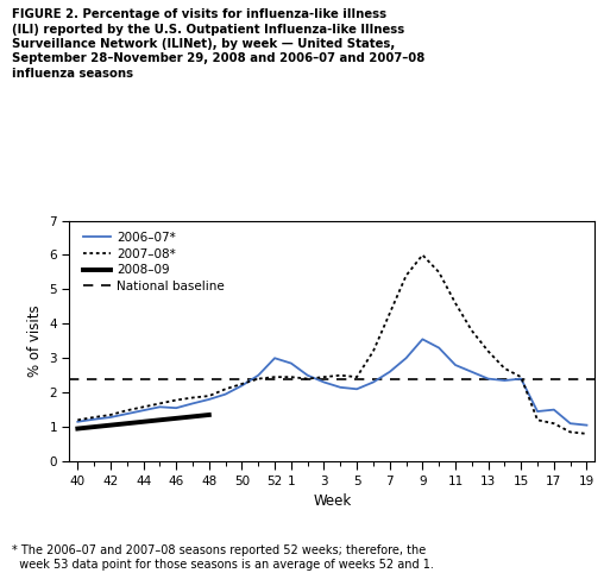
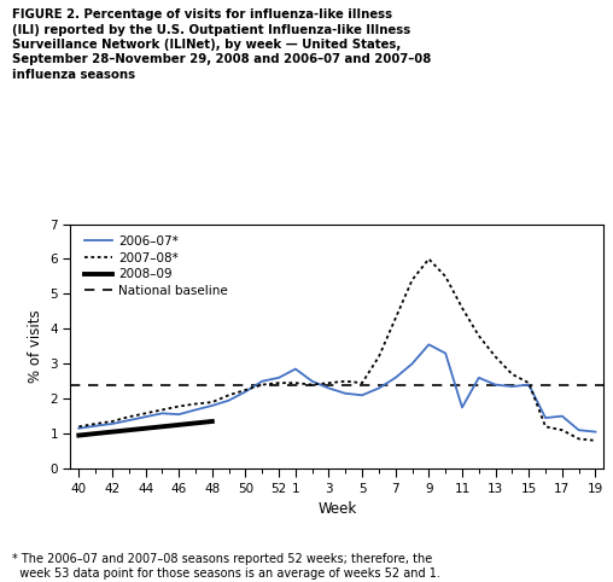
2006–07*/52: 3.00 -> 2.60
2006–07*/11: 2.80 -> 1.75
